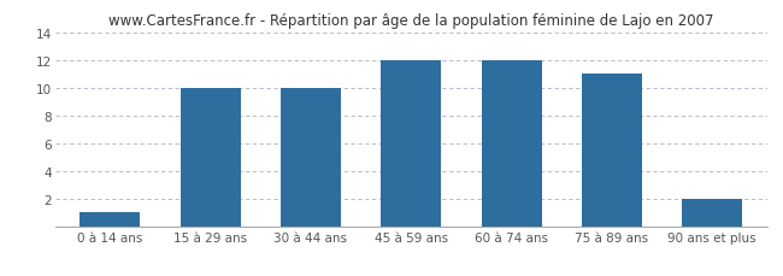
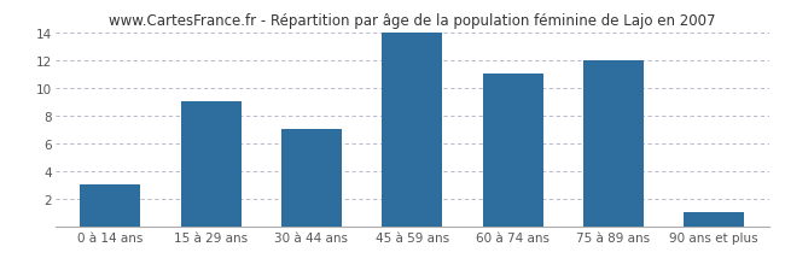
0 à 14 ans: 1 -> 3
15 à 29 ans: 10 -> 9
30 à 44 ans: 10 -> 7
45 à 59 ans: 12 -> 14
60 à 74 ans: 12 -> 11
75 à 89 ans: 11 -> 12
90 ans et plus: 2 -> 1
